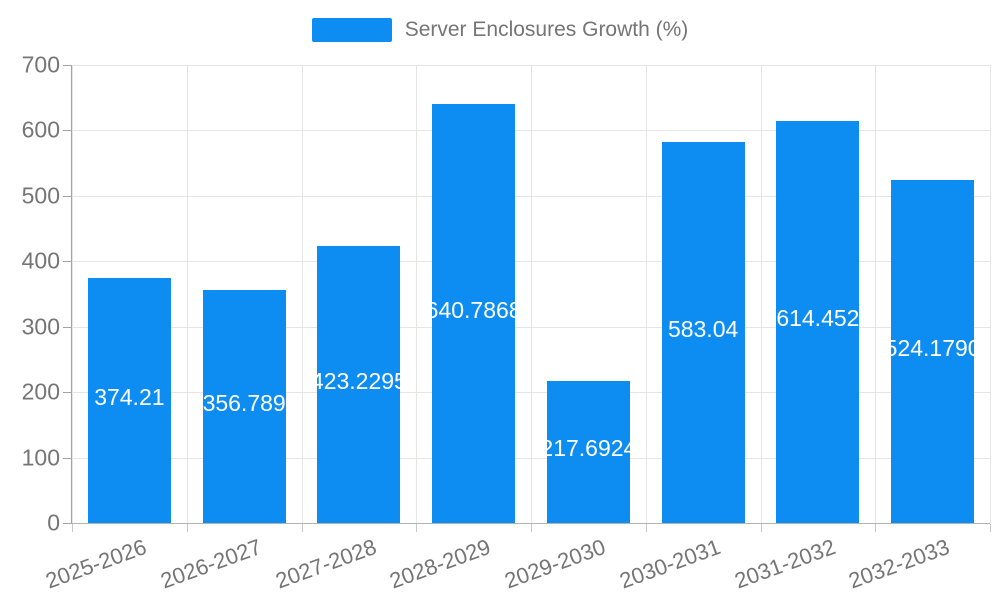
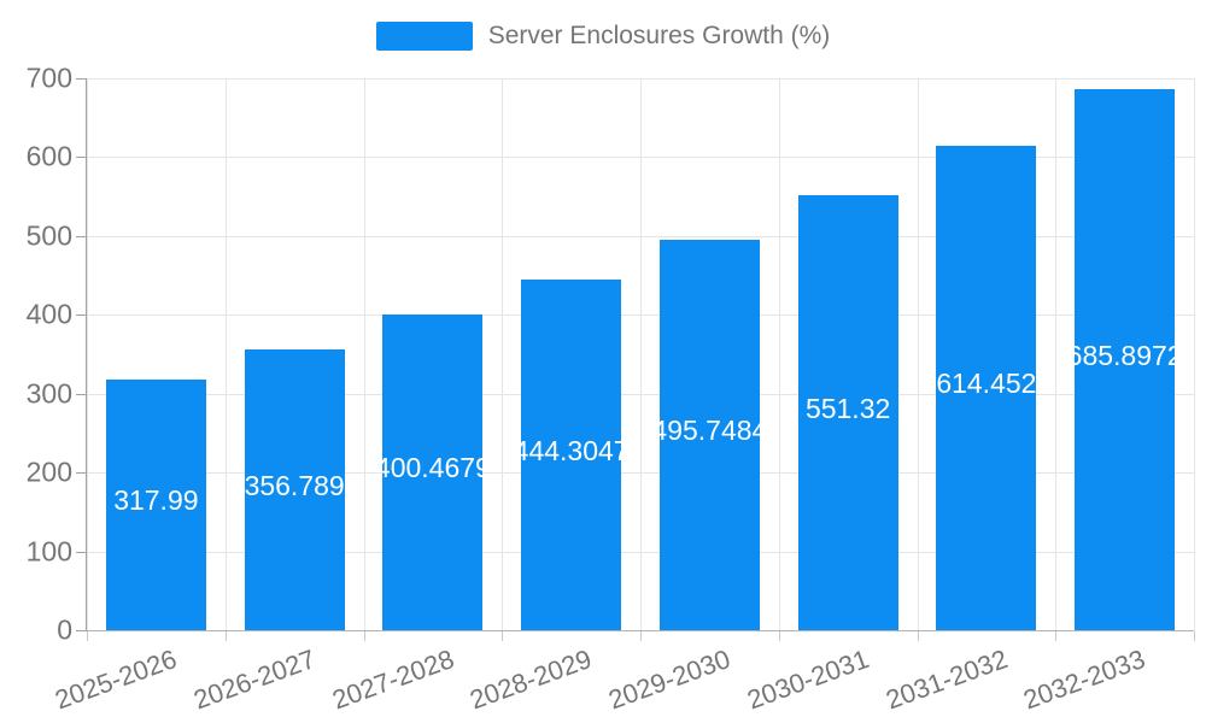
2025-2026: 374.21 -> 317.99
2027-2028: 423.2295 -> 400.4679
2028-2029: 640.7868 -> 444.3047
2029-2030: 217.6924 -> 495.7484
2030-2031: 583.04 -> 551.32
2032-2033: 524.1790 -> 685.8972
